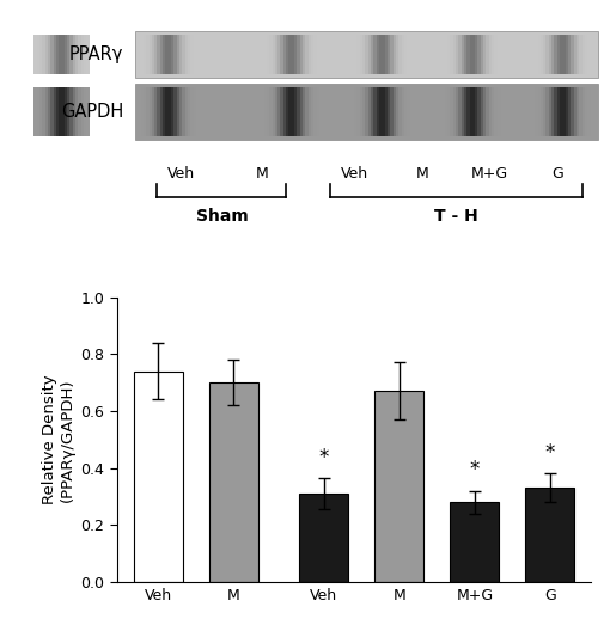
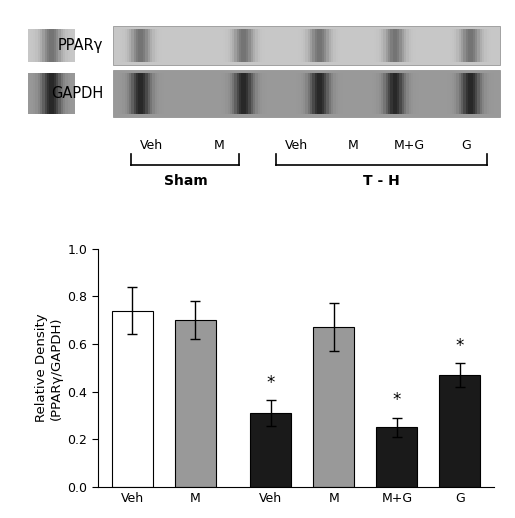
M+G: 0.28 -> 0.25
G: 0.33 -> 0.47
